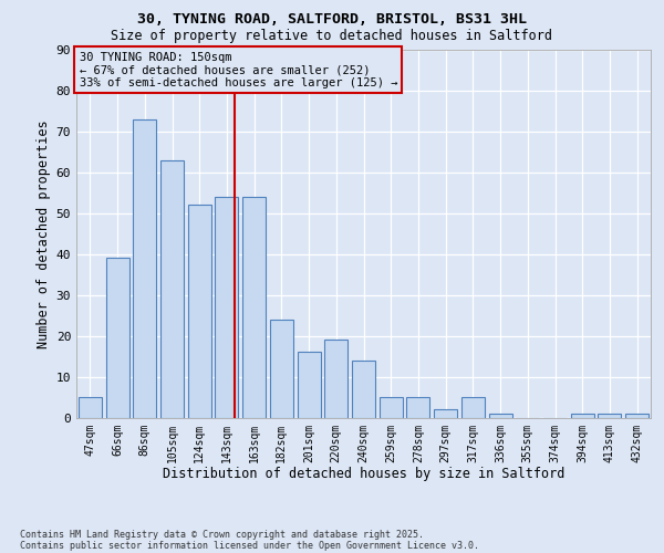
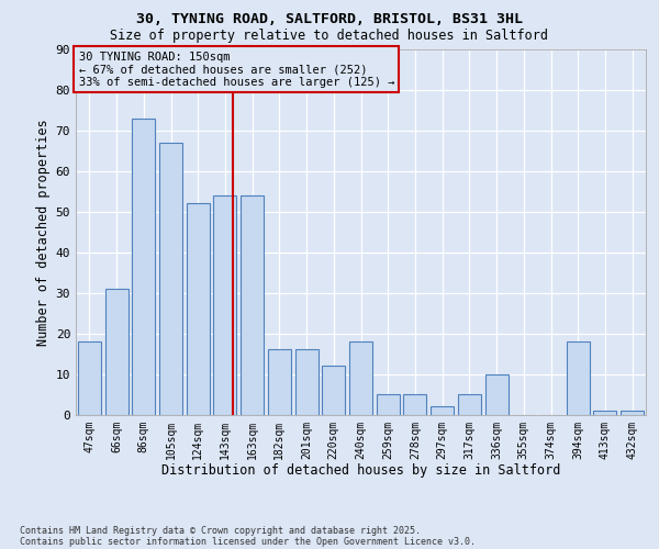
47sqm: 5 -> 18
66sqm: 39 -> 31
105sqm: 63 -> 67
182sqm: 24 -> 16
220sqm: 19 -> 12
240sqm: 14 -> 18
336sqm: 1 -> 10
394sqm: 1 -> 18
